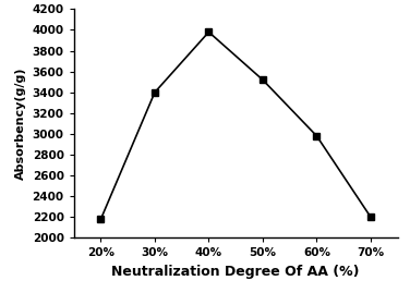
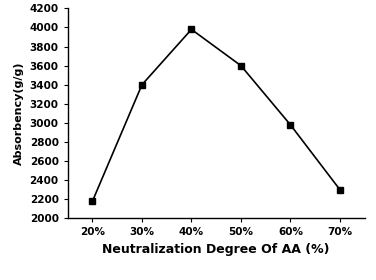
50%: 3520 -> 3600
70%: 2200 -> 2300
